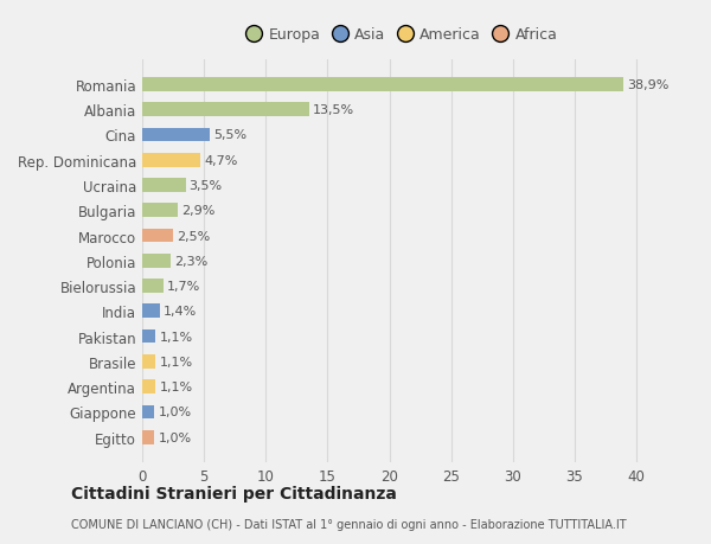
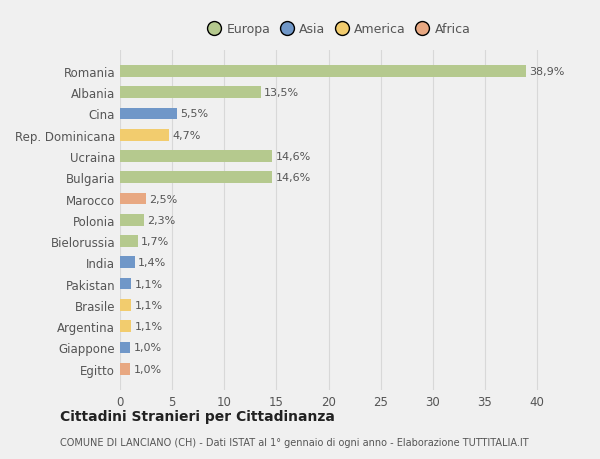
Ucraina: 3,5% -> 14,6%
Bulgaria: 2,9% -> 14,6%
